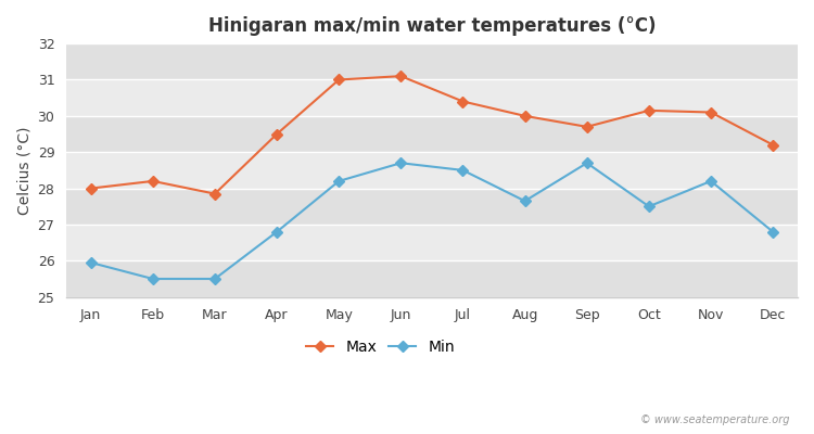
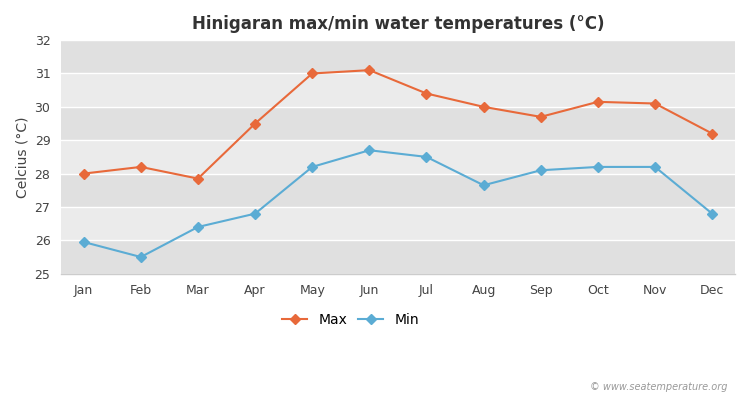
Min/Mar: 25.50 -> 26.40
Min/Sep: 28.70 -> 28.10
Min/Oct: 27.50 -> 28.20
